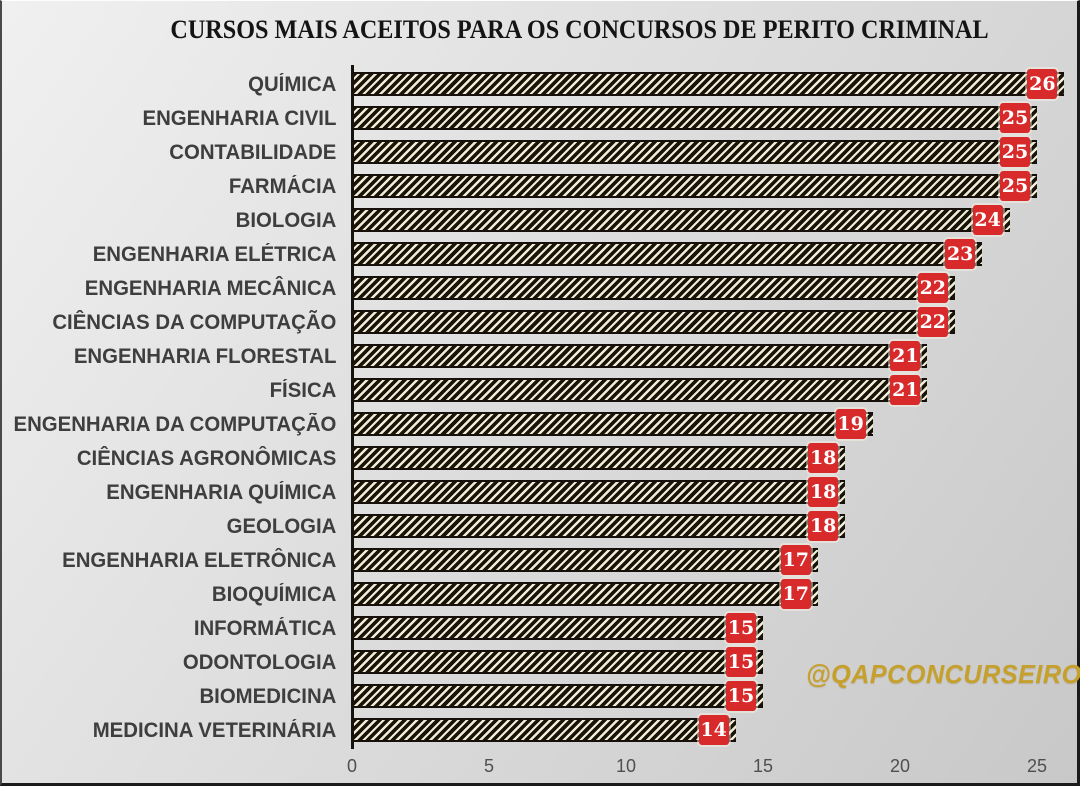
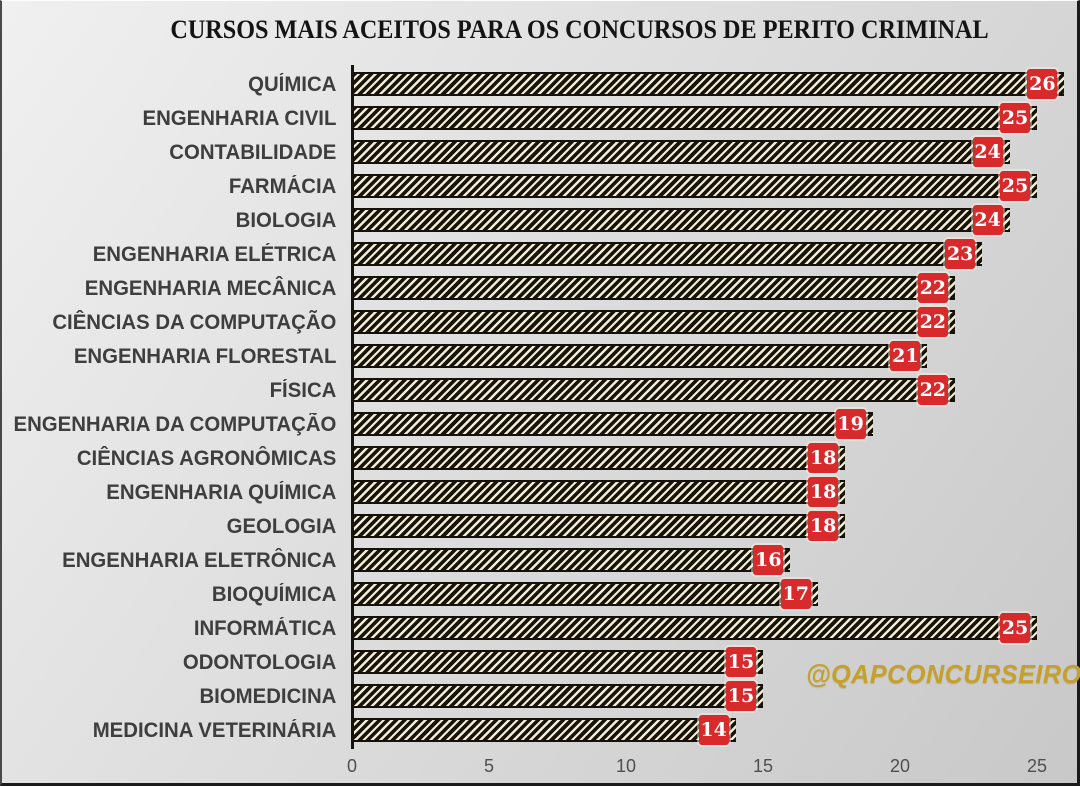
CONTABILIDADE: 25 -> 24
FÍSICA: 21 -> 22
ENGENHARIA ELETRÔNICA: 17 -> 16
INFORMÁTICA: 15 -> 25
